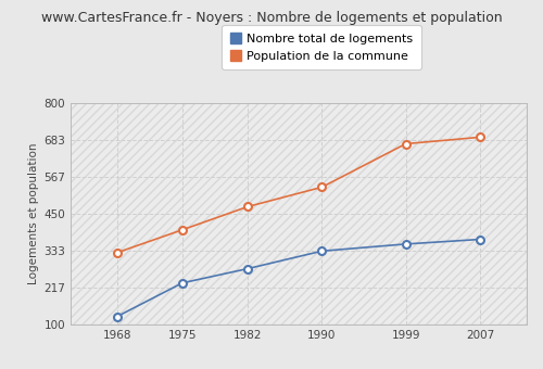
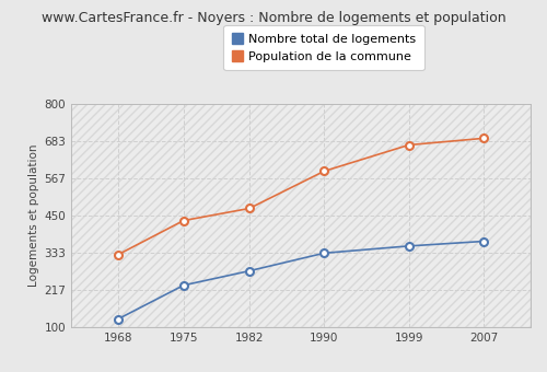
Population de la commune/1975: 400 -> 435
Population de la commune/1990: 535 -> 590
